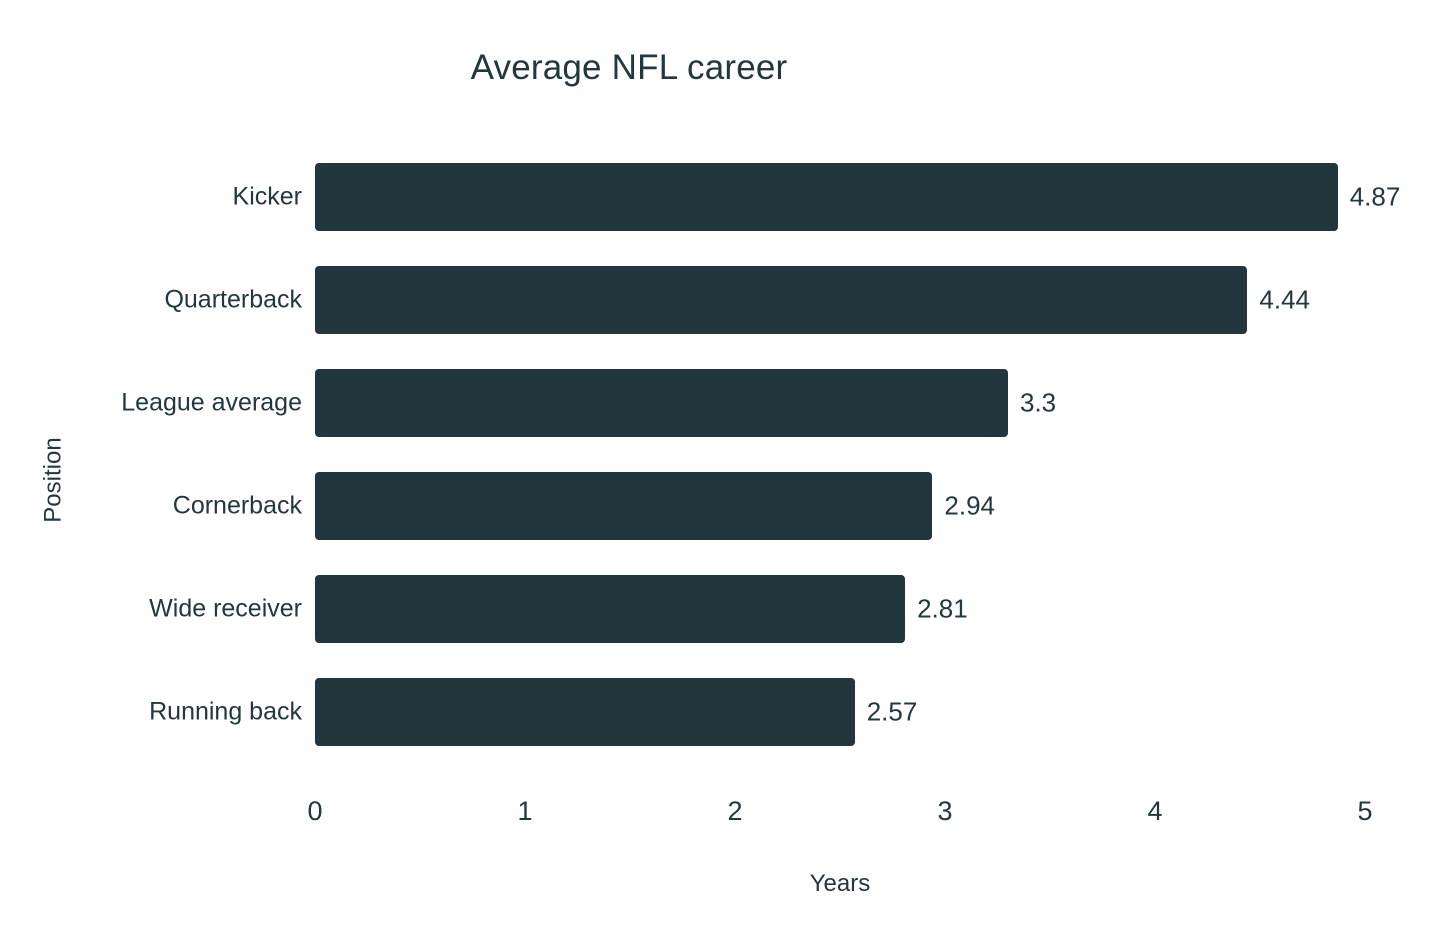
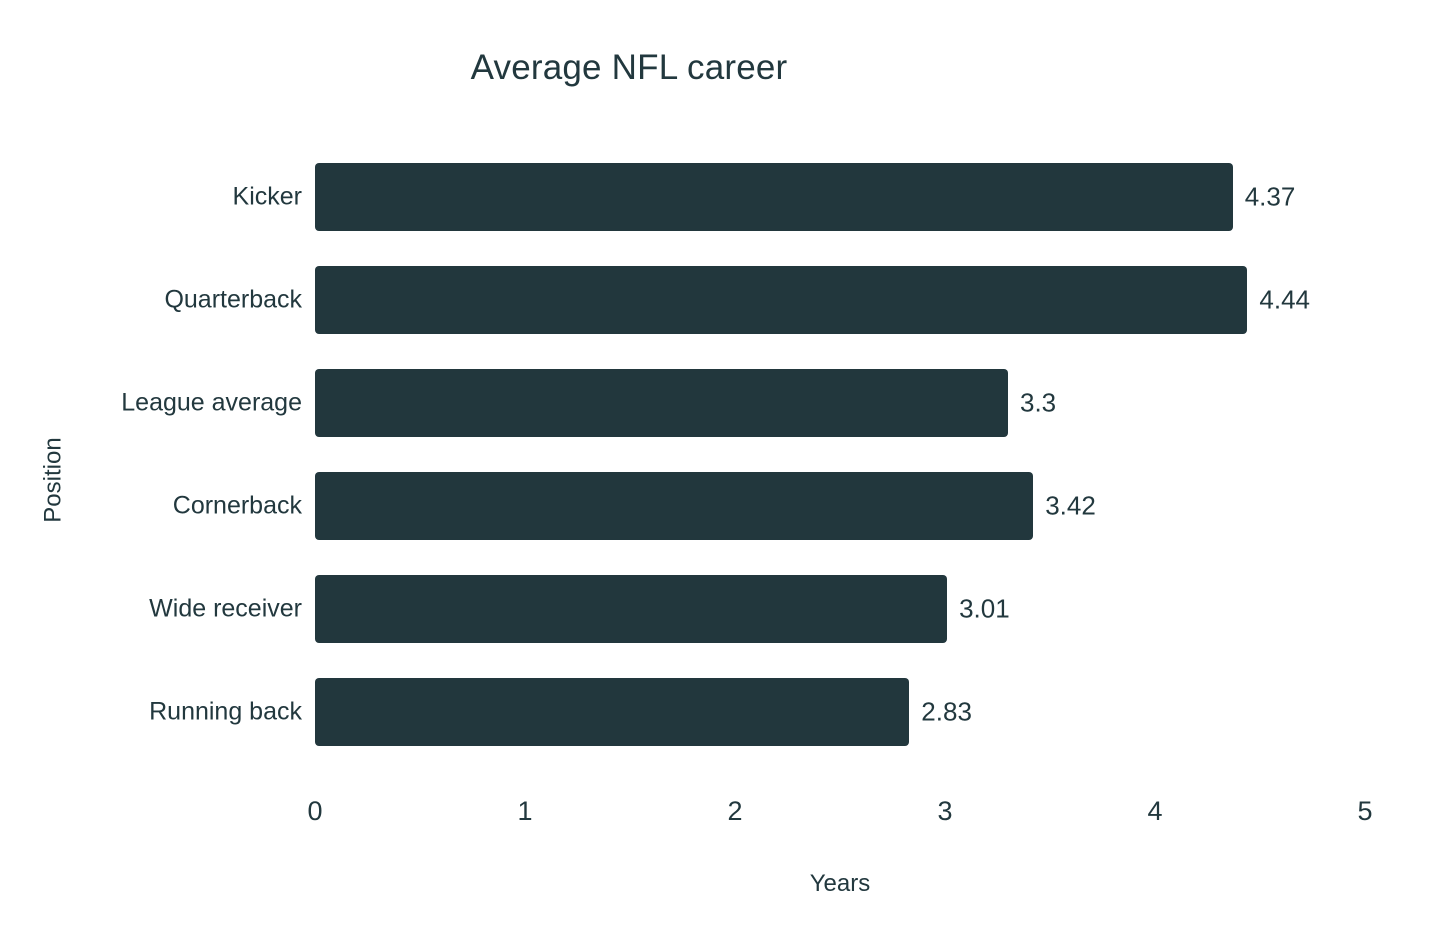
Kicker: 4.87 -> 4.37
Cornerback: 2.94 -> 3.42
Wide receiver: 2.81 -> 3.01
Running back: 2.57 -> 2.83
